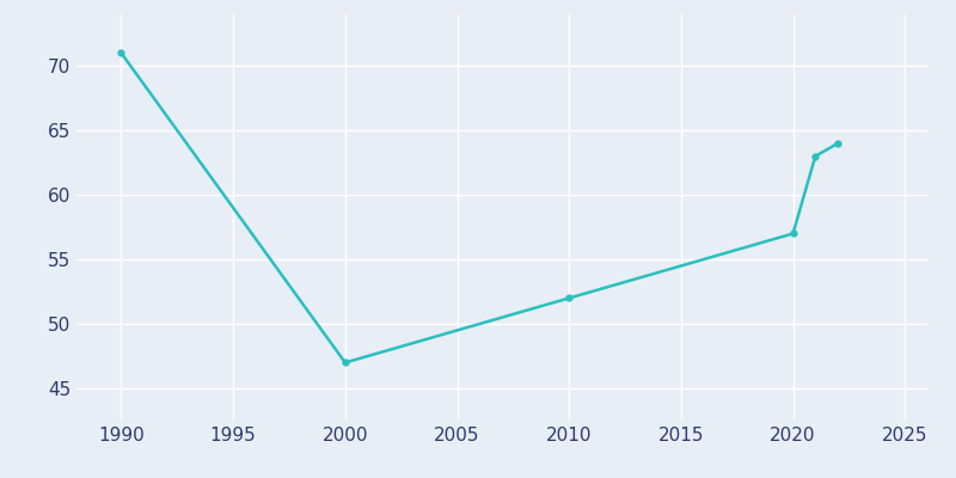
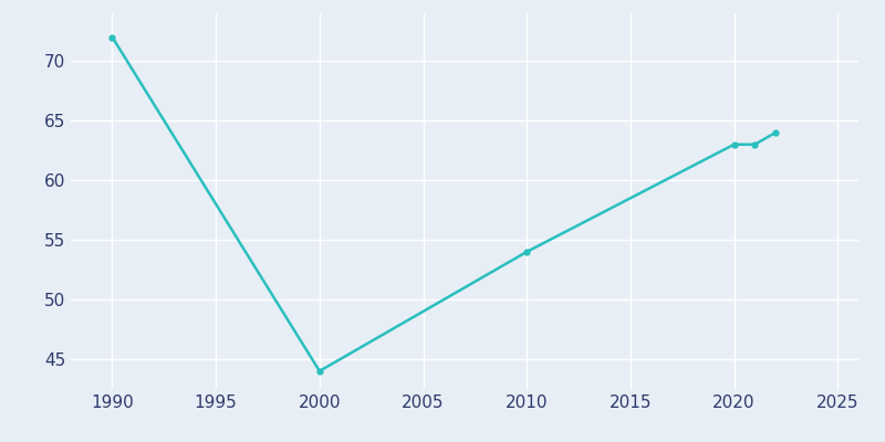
1990: 71 -> 72
2000: 47 -> 44
2010: 52 -> 54
2020: 57 -> 63
